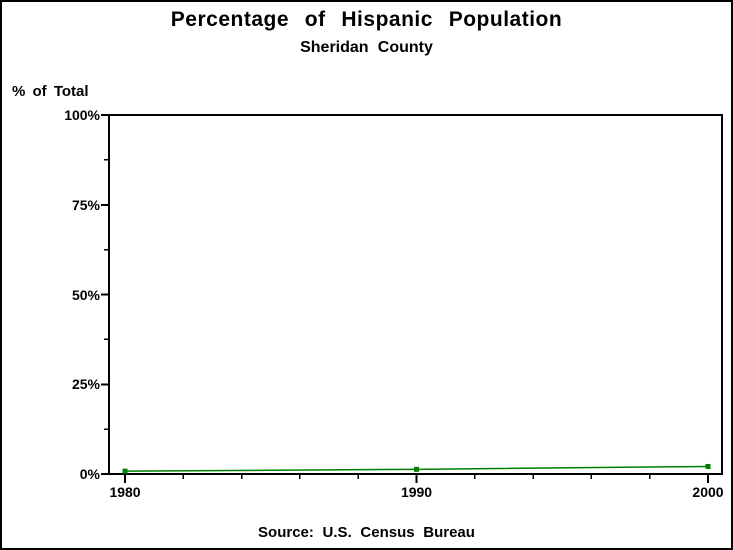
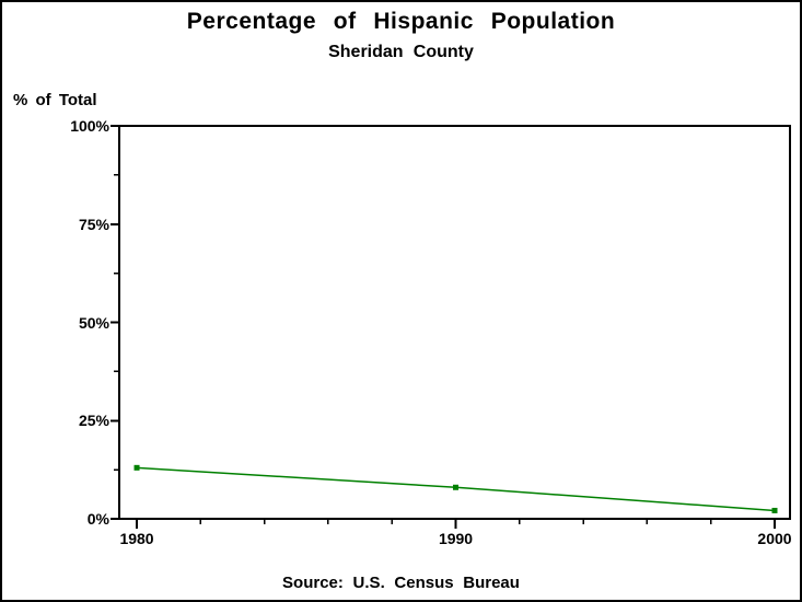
1980: 1% -> 13%
1990: 1% -> 8%
